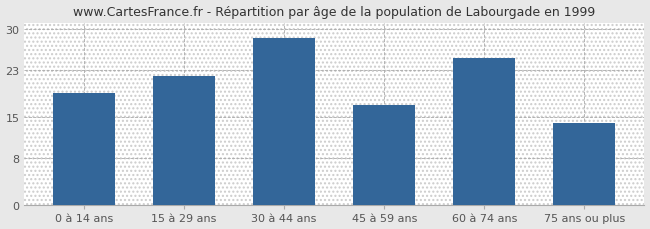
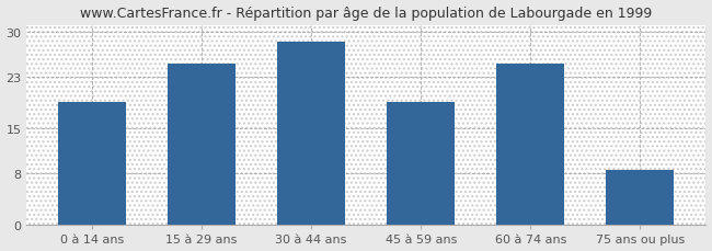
15 à 29 ans: 22.0 -> 25.0
45 à 59 ans: 17.0 -> 19.0
75 ans ou plus: 14.0 -> 8.5
